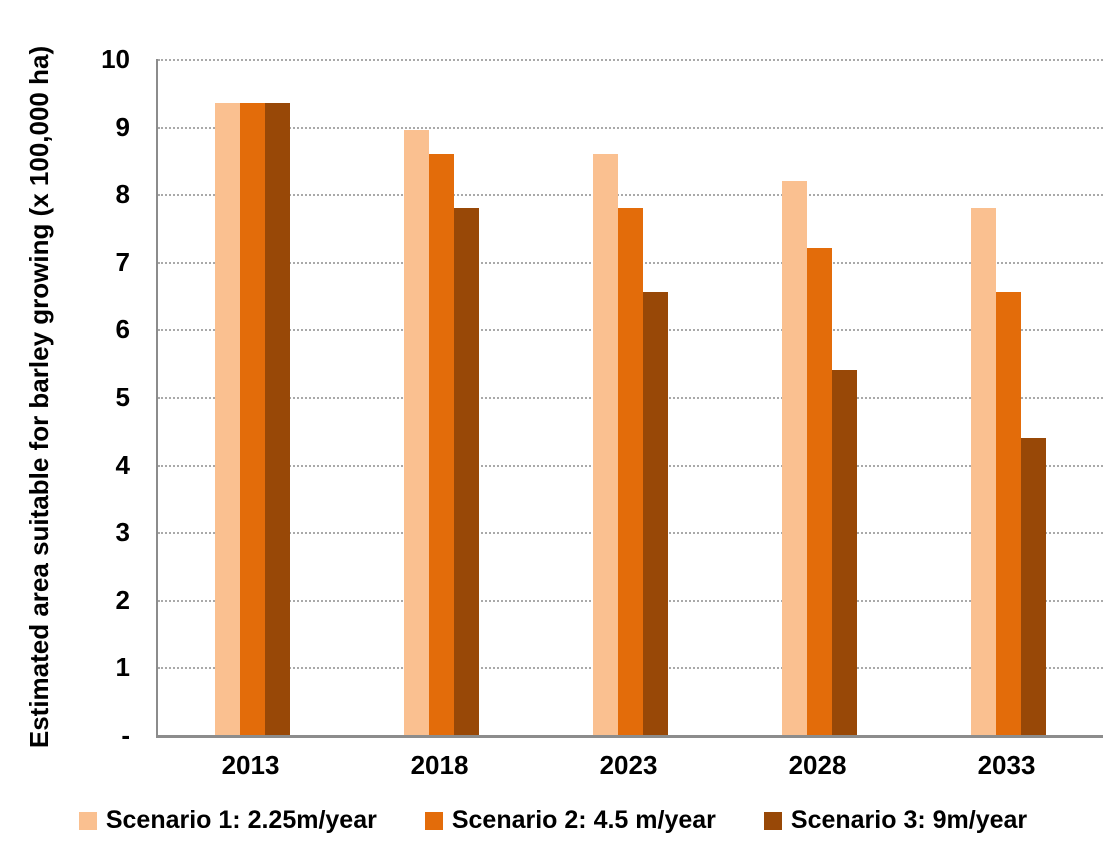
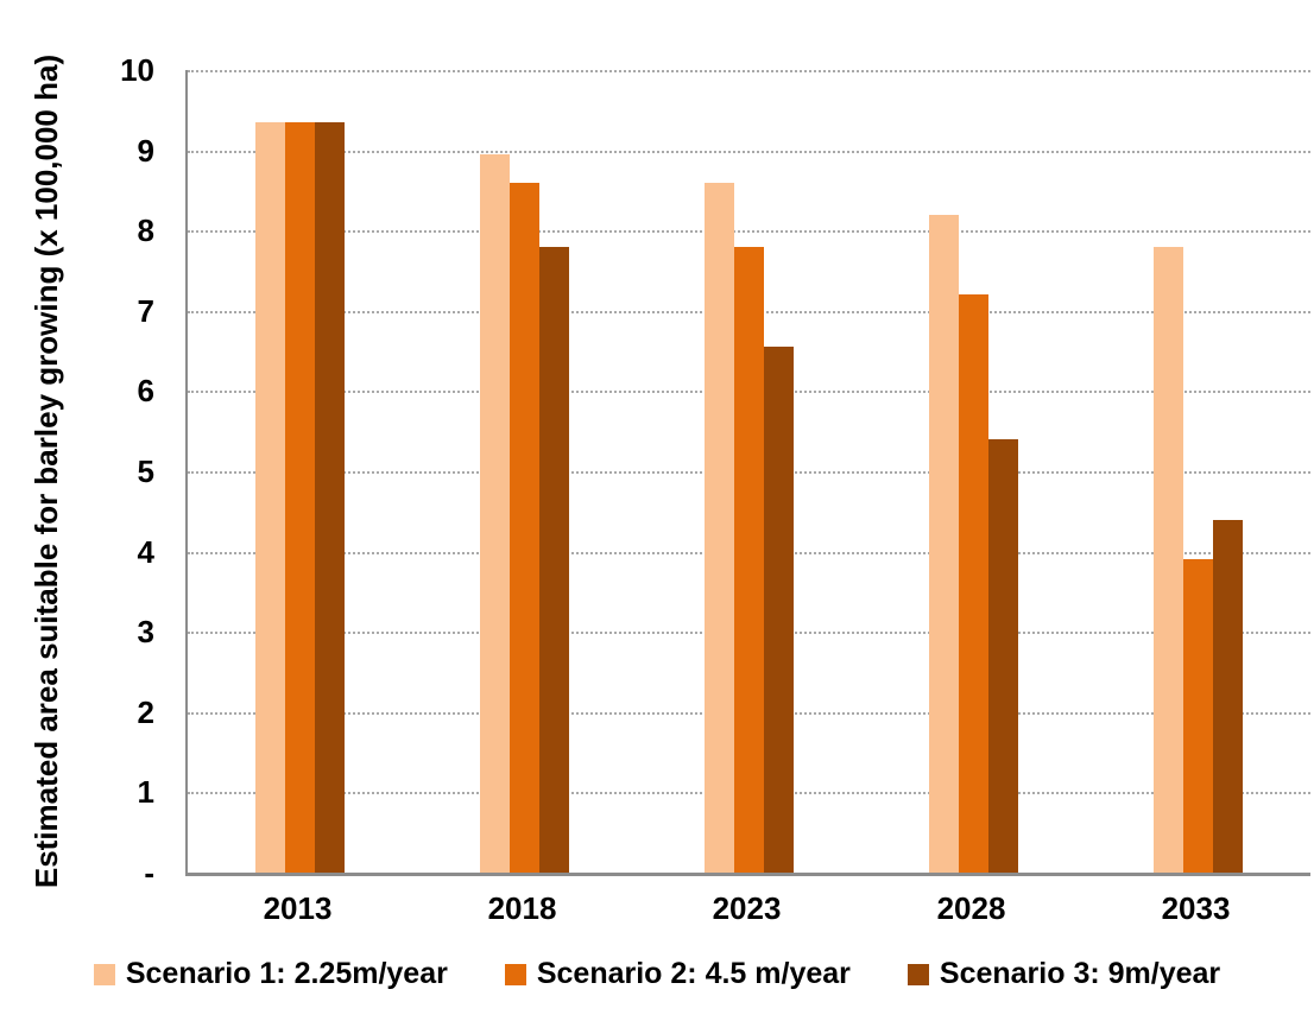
Scenario 2: 4.5 m/year/2033: 6.5 -> 3.9
